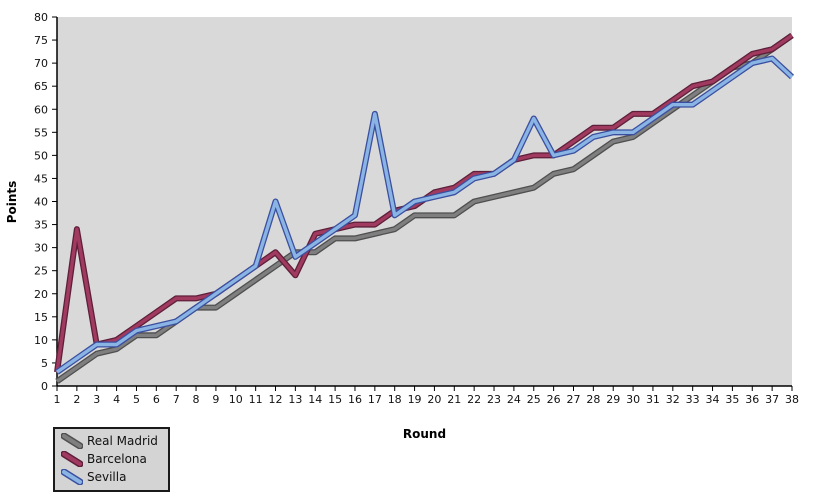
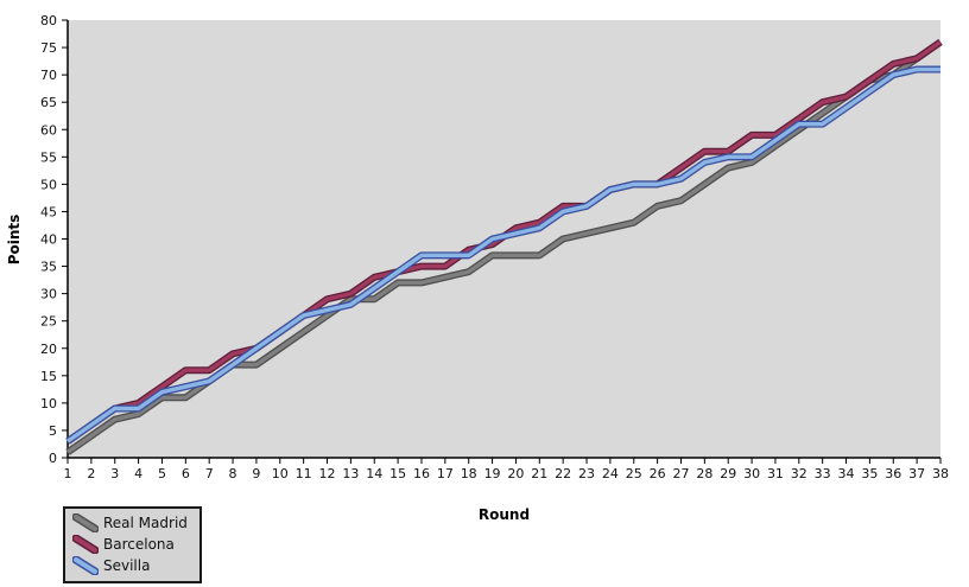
Barcelona/2: 34 -> 6
Barcelona/7: 19 -> 16
Sevilla/12: 40 -> 27
Barcelona/13: 24 -> 30
Sevilla/17: 59 -> 37
Sevilla/25: 58 -> 50
Sevilla/38: 67 -> 71
